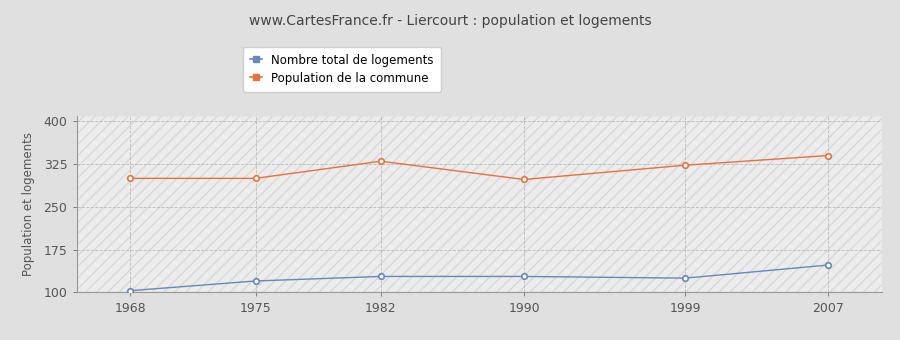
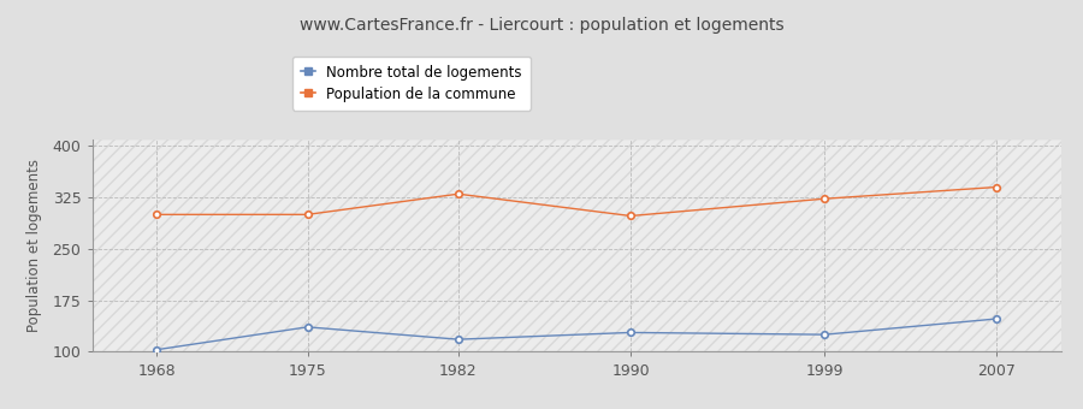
Nombre total de logements/1975: 120 -> 136
Nombre total de logements/1982: 128 -> 118
